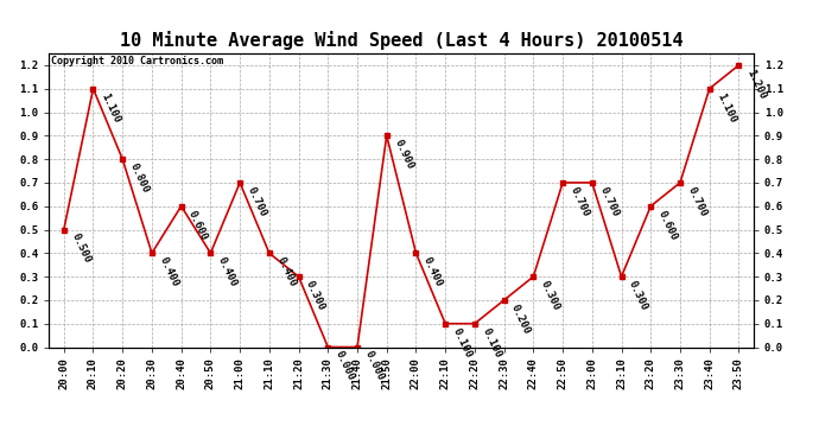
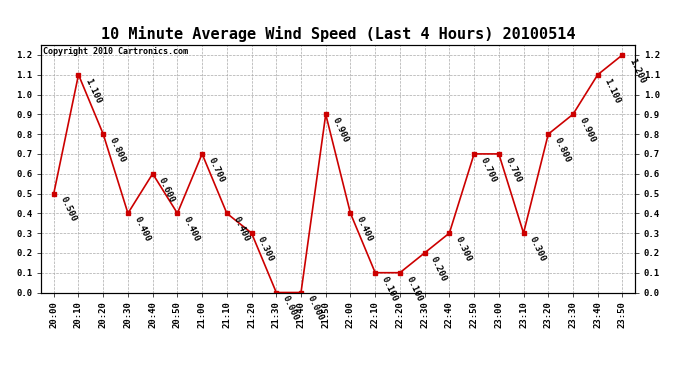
23:20: 0.600 -> 0.800
23:30: 0.700 -> 0.900
